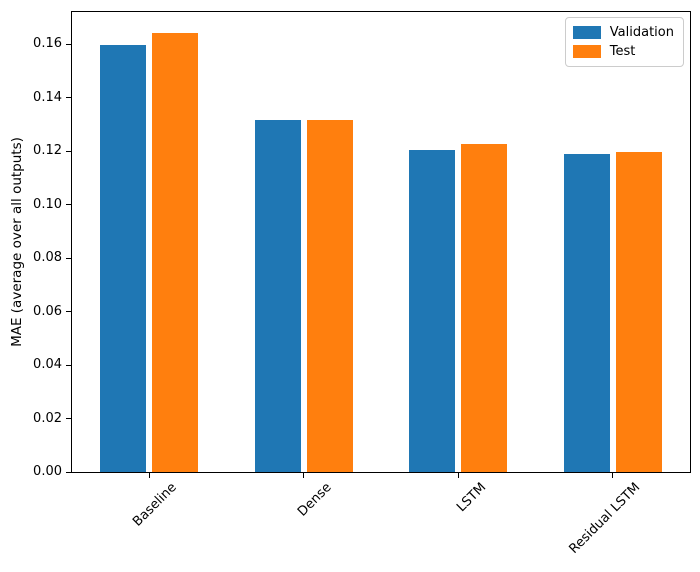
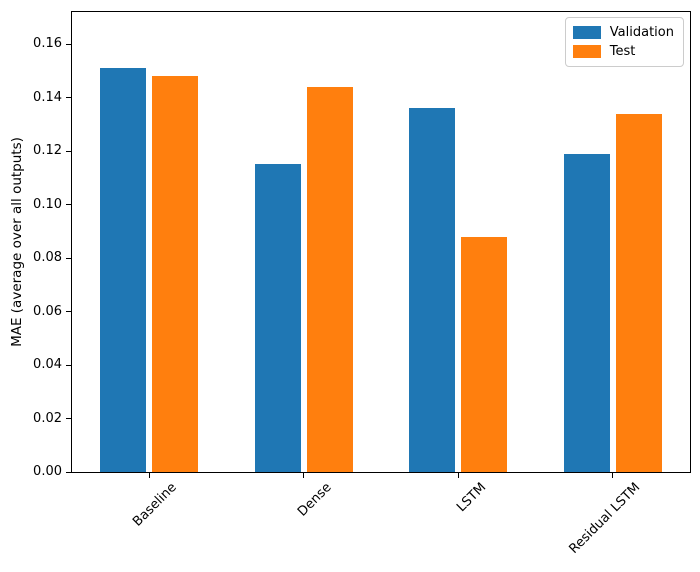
Validation/Baseline: 0.160 -> 0.151
Test/Baseline: 0.164 -> 0.148
Validation/Dense: 0.132 -> 0.115
Test/Dense: 0.132 -> 0.144
Validation/LSTM: 0.120 -> 0.136
Test/LSTM: 0.122 -> 0.088
Test/Residual LSTM: 0.119 -> 0.134
